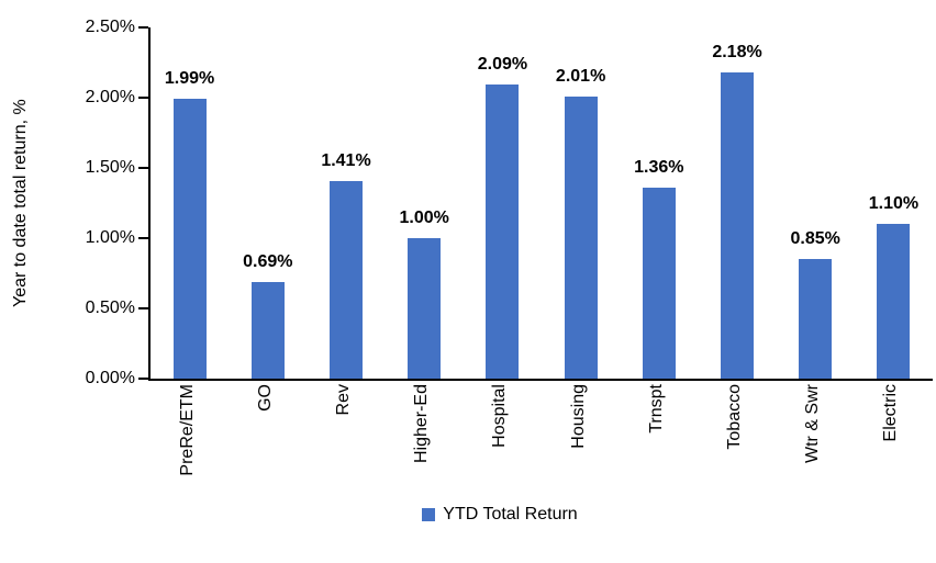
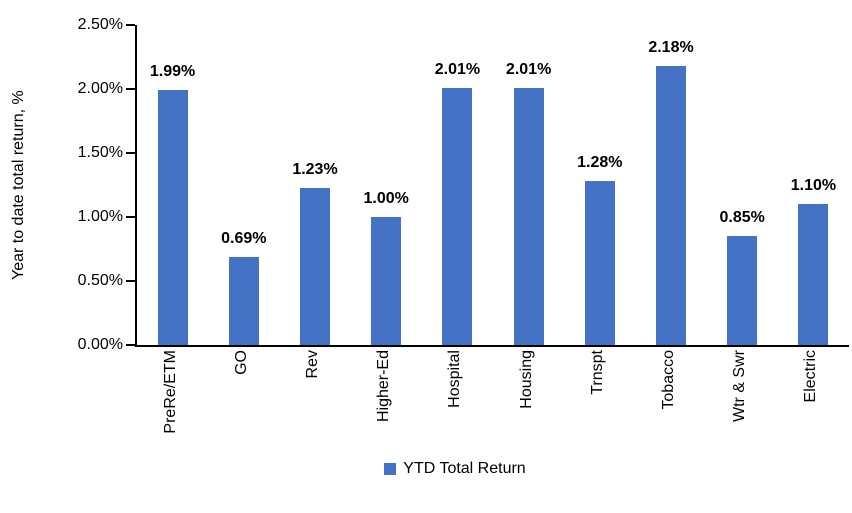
Rev: 1.41% -> 1.23%
Hospital: 2.09% -> 2.01%
Trnspt: 1.36% -> 1.28%
